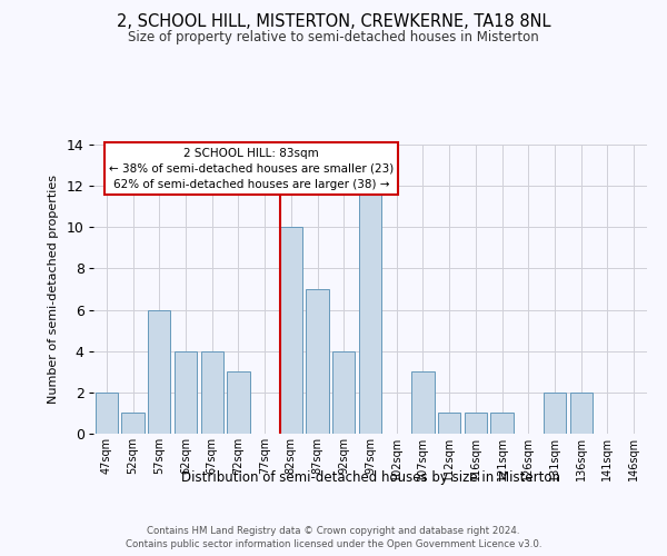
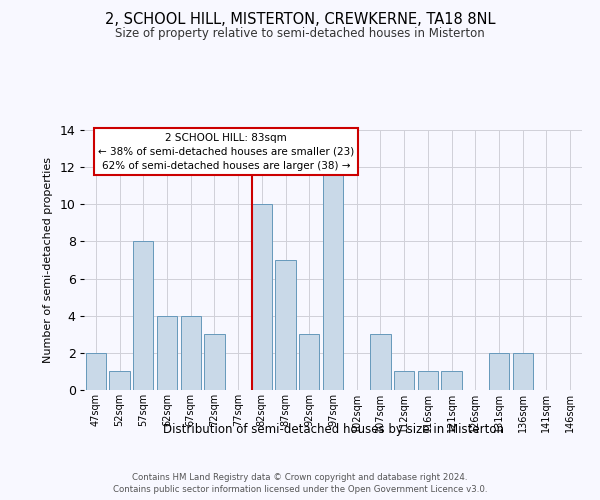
57sqm: 6 -> 8
92sqm: 4 -> 3
